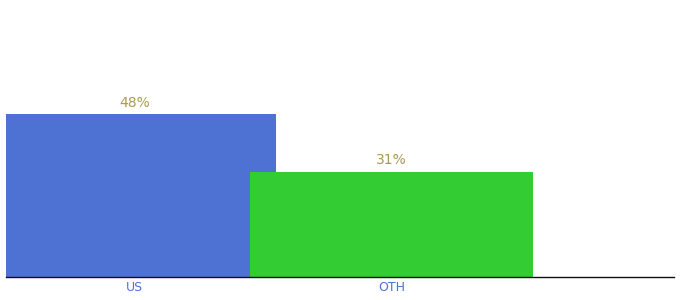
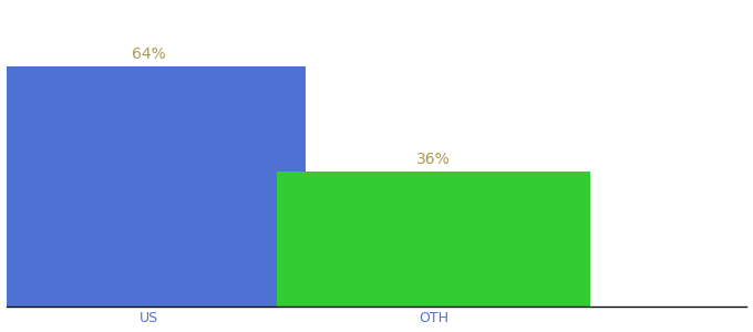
US: 48% -> 64%
OTH: 31% -> 36%
